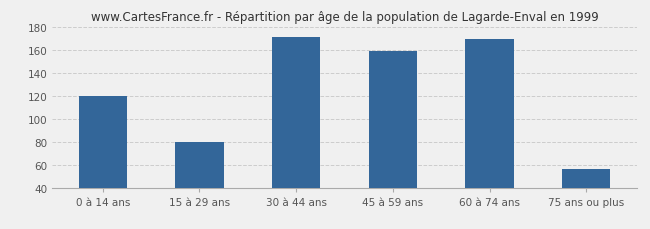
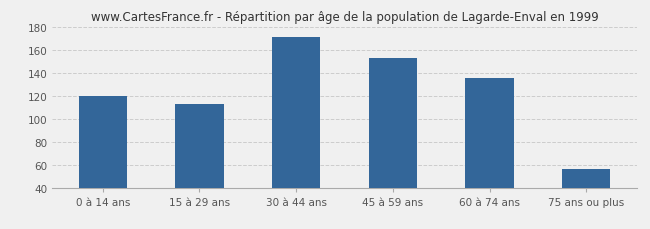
15 à 29 ans: 80 -> 113
45 à 59 ans: 159 -> 153
60 à 74 ans: 169 -> 135
